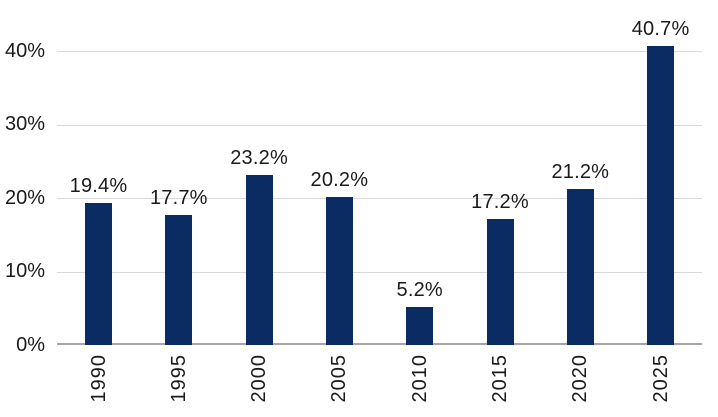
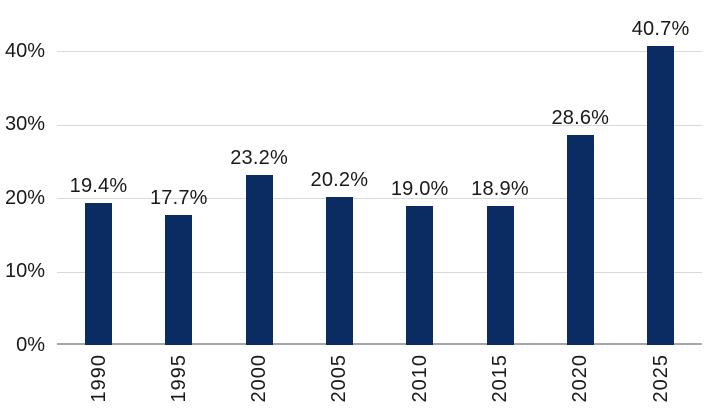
2010: 5.2% -> 19.0%
2015: 17.2% -> 18.9%
2020: 21.2% -> 28.6%
